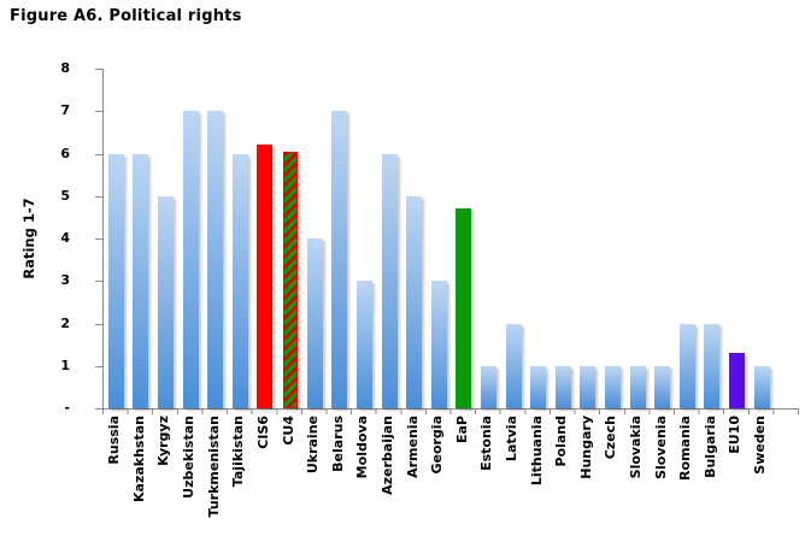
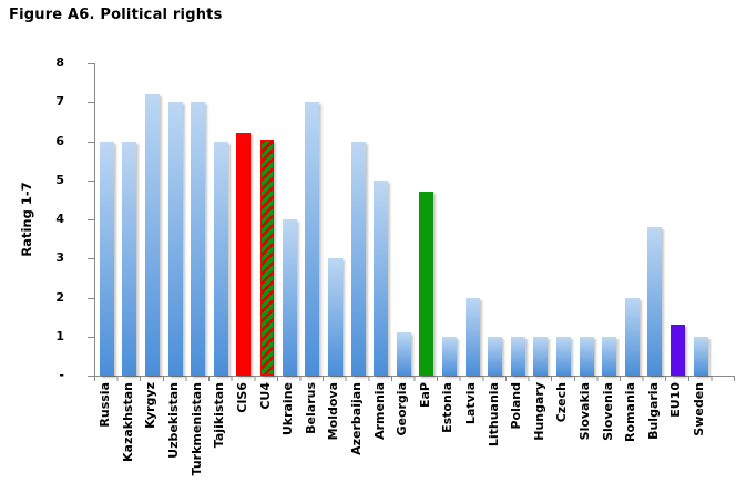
Kyrgyz: 5.0 -> 7.2
Georgia: 3.0 -> 1.1
Bulgaria: 2.0 -> 3.8
